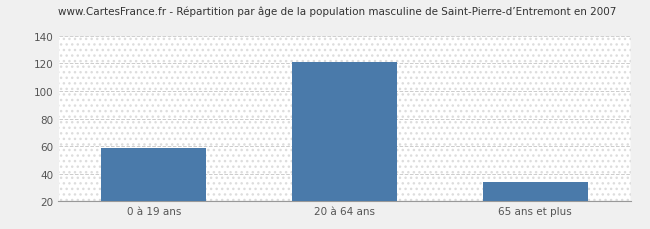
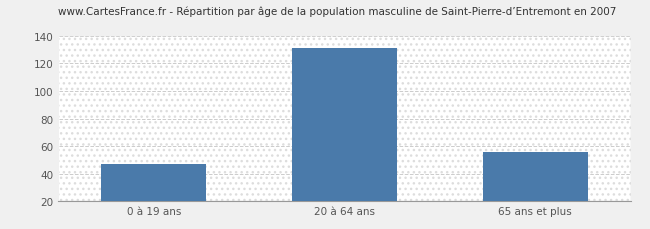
0 à 19 ans: 59 -> 47
20 à 64 ans: 121 -> 131
65 ans et plus: 34 -> 56
